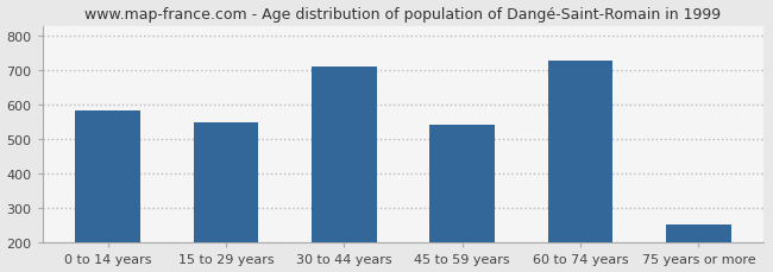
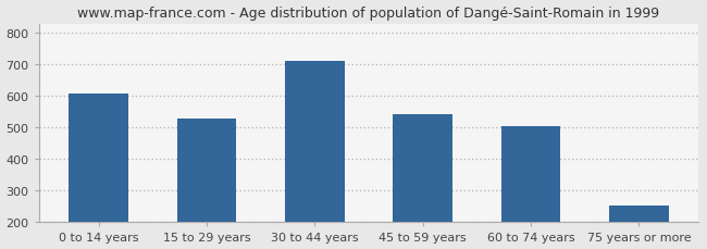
0 to 14 years: 585 -> 607
15 to 29 years: 550 -> 528
60 to 74 years: 730 -> 504
